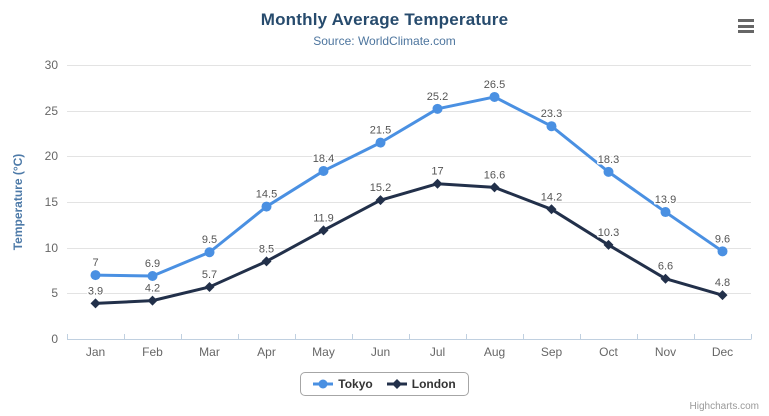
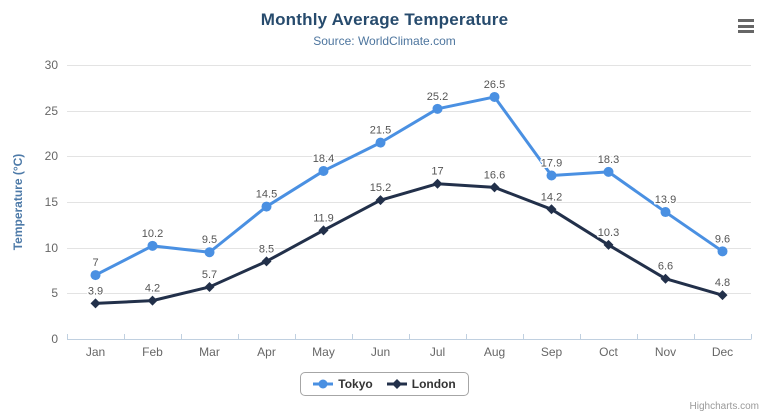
Tokyo/Feb: 6.9 -> 10.2
Tokyo/Sep: 23.3 -> 17.9
